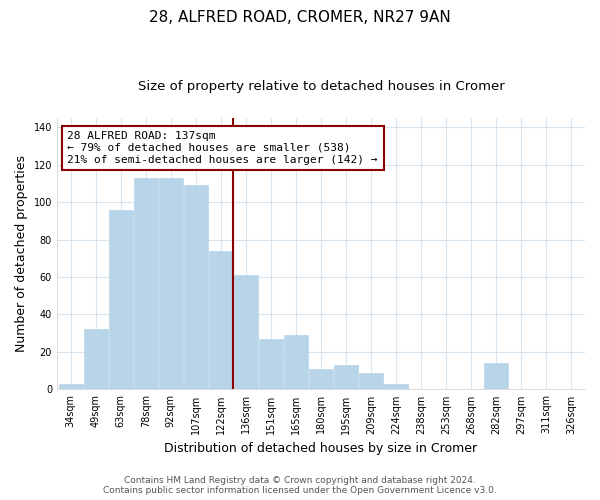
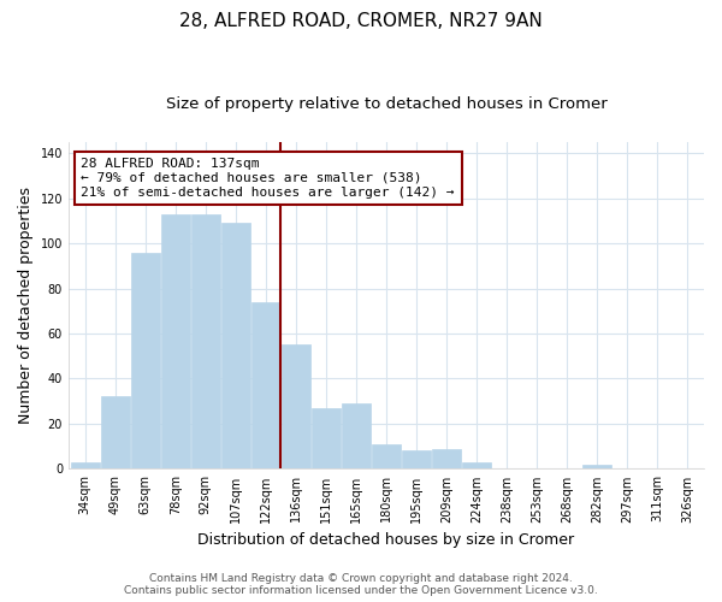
136sqm: 61 -> 55
195sqm: 13 -> 8
282sqm: 14 -> 2
